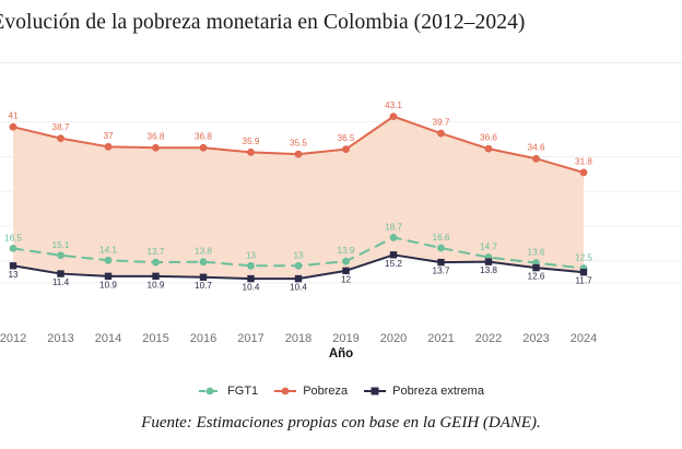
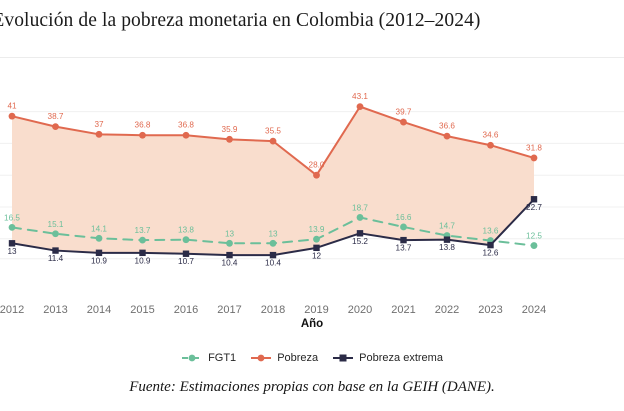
Pobreza/2019: 36.5 -> 28.0
Pobreza extrema/2024: 11.7 -> 22.7
